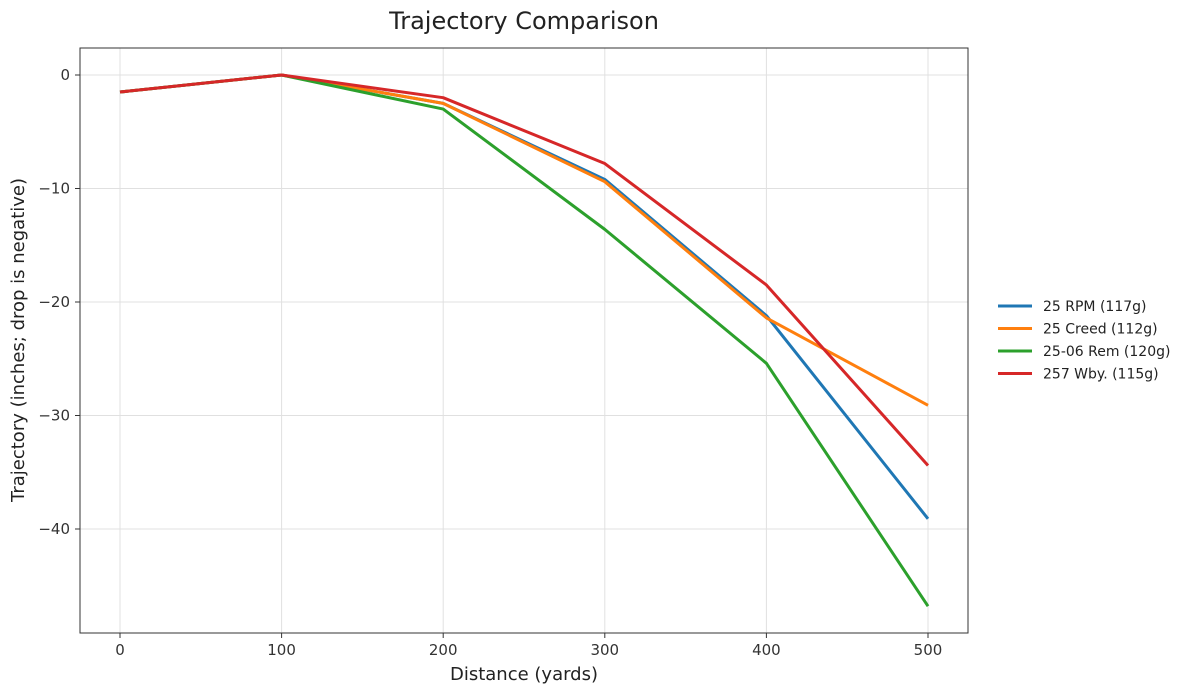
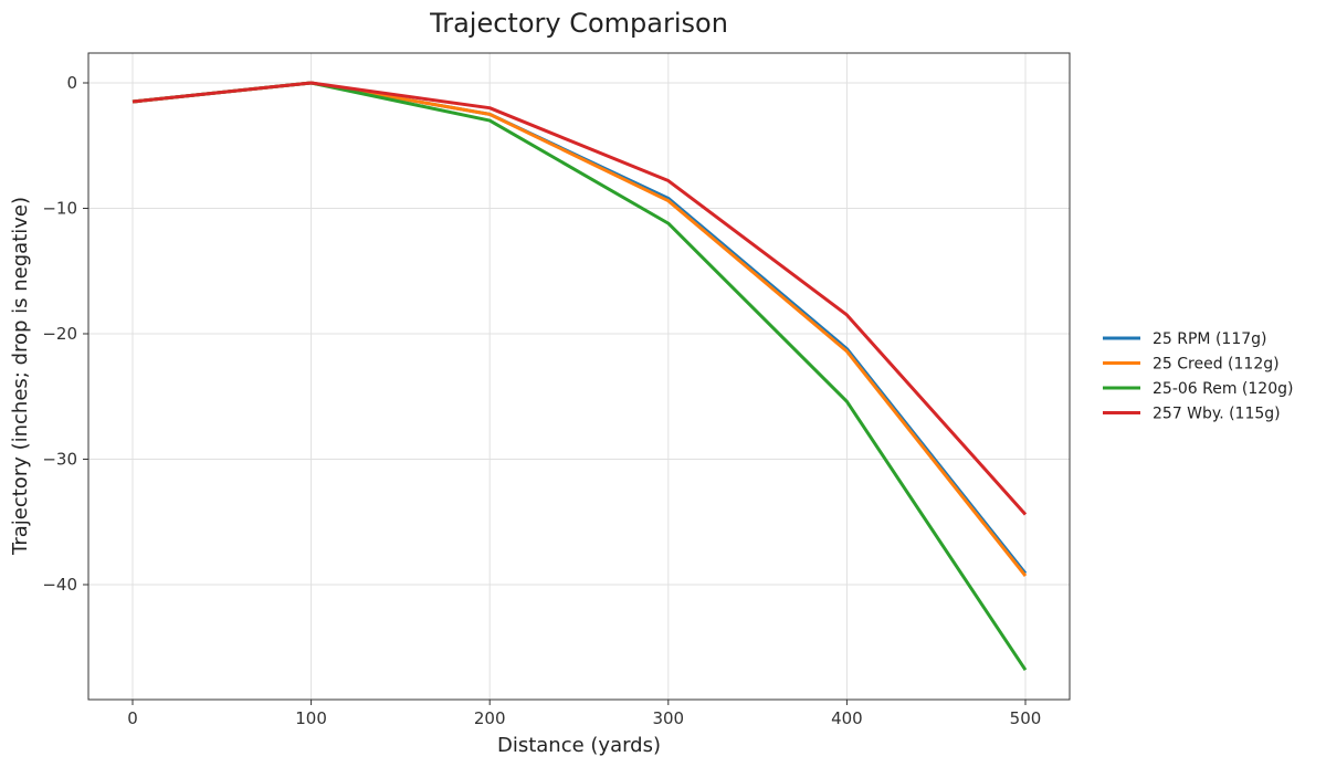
25-06 Rem (120g)/300: -13.6 -> -11.2
25 Creed (112g)/500: -29.1 -> -39.3
